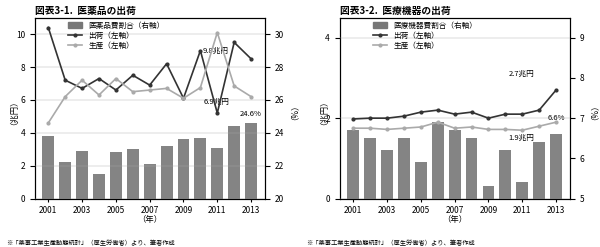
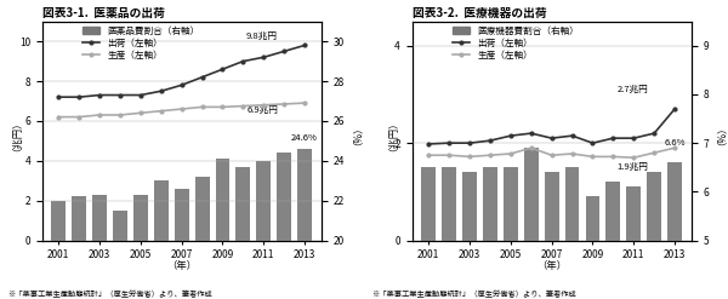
図表3-1. 医薬品の出荷/出荷（左軸）/2001: 10.4 -> 7.2
図表3-1. 医薬品の出荷/生産（左軸）/2001: 4.6 -> 6.2
図表3-1. 医薬品の出荷/医薬品費割合（右軸）/2001: 23.8 -> 22.0
図表3-1. 医薬品の出荷/出荷（左軸）/2003: 6.7 -> 7.3
図表3-1. 医薬品の出荷/生産（左軸）/2003: 7.2 -> 6.3
図表3-1. 医薬品の出荷/医薬品費割合（右軸）/2003: 22.9 -> 22.3
図表3-1. 医薬品の出荷/出荷（左軸）/2005: 6.6 -> 7.3
図表3-1. 医薬品の出荷/生産（左軸）/2005: 7.3 -> 6.4
図表3-1. 医薬品の出荷/医薬品費割合（右軸）/2005: 22.8 -> 22.3
図表3-1. 医薬品の出荷/出荷（左軸）/2007: 6.9 -> 7.8
図表3-1. 医薬品の出荷/医薬品費割合（右軸）/2007: 22.1 -> 22.6
図表3-1. 医薬品の出荷/出荷（左軸）/2009: 6.1 -> 8.6
図表3-1. 医薬品の出荷/生産（左軸）/2009: 6.1 -> 6.7
図表3-1. 医薬品の出荷/医薬品費割合（右軸）/2009: 23.6 -> 24.1
図表3-1. 医薬品の出荷/出荷（左軸）/2011: 5.2 -> 9.2
図表3-1. 医薬品の出荷/生産（左軸）/2011: 10.1 -> 6.8
図表3-1. 医薬品の出荷/医薬品費割合（右軸）/2011: 23.1 -> 24.0
図表3-1. 医薬品の出荷/出荷（左軸）/2013: 8.5 -> 9.8
図表3-1. 医薬品の出荷/生産（左軸）/2013: 6.2 -> 6.9
図表3-2. 医療機器の出荷/医療機器費割合（右軸）/2001: 6.7 -> 6.5
図表3-2. 医療機器の出荷/医療機器費割合（右軸）/2003: 6.2 -> 6.4
図表3-2. 医療機器の出荷/医療機器費割合（右軸）/2005: 5.9 -> 6.5
図表3-2. 医療機器の出荷/医療機器費割合（右軸）/2007: 6.7 -> 6.4
図表3-2. 医療機器の出荷/医療機器費割合（右軸）/2009: 5.3 -> 5.9
図表3-2. 医療機器の出荷/医療機器費割合（右軸）/2011: 5.4 -> 6.1
